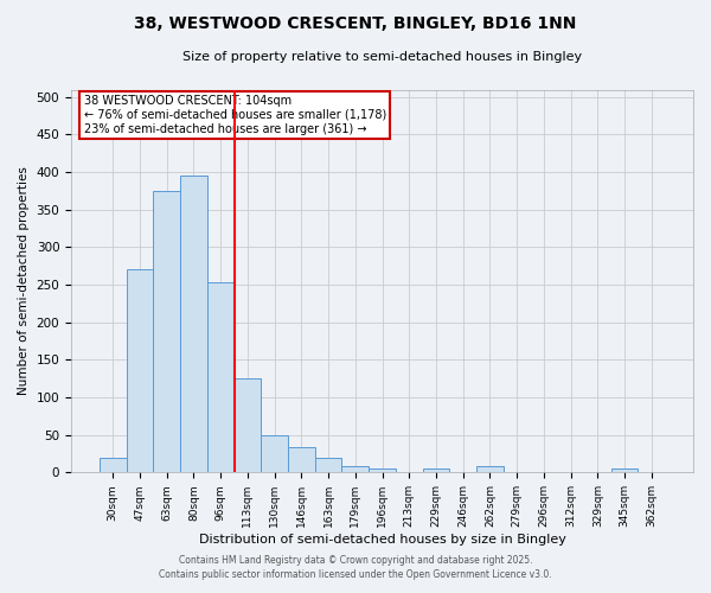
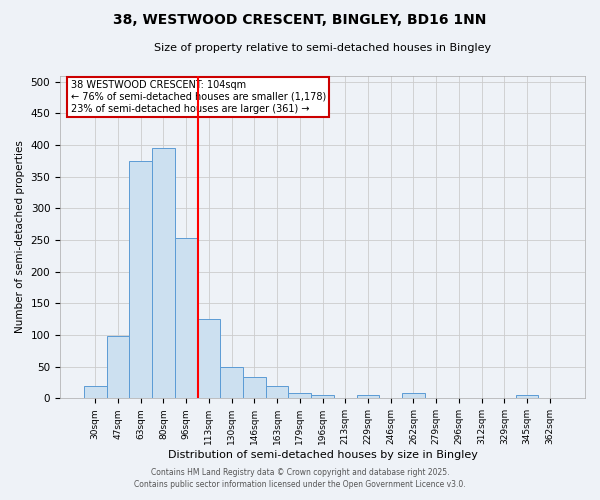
47sqm: 270 -> 98
